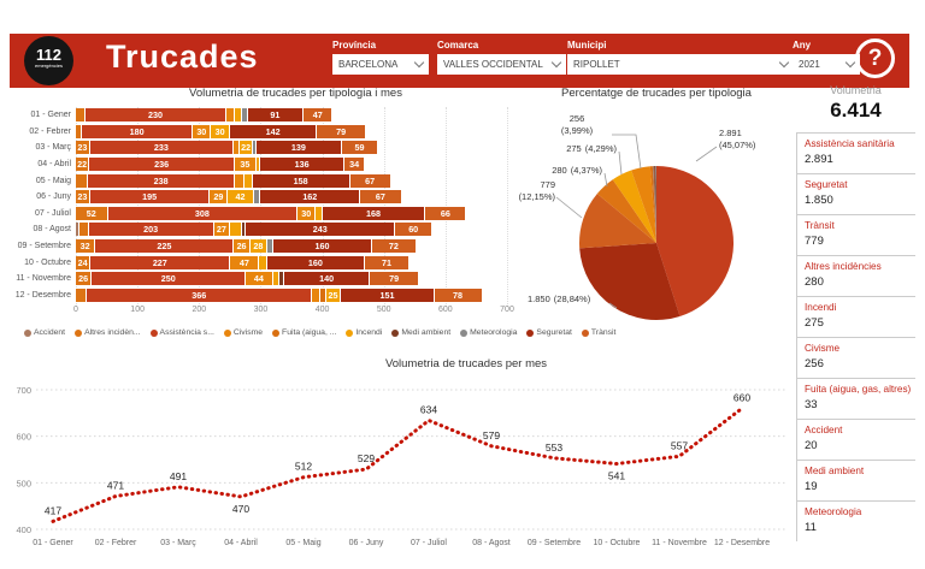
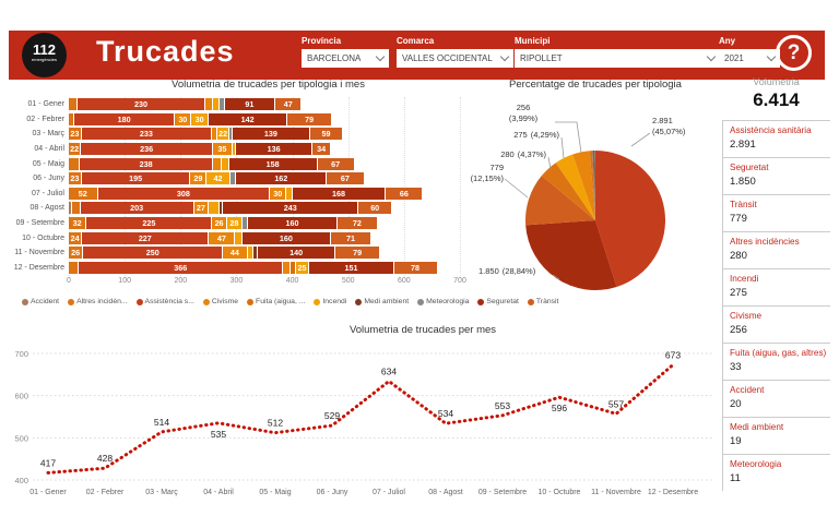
Volumetria de trucades per mes/02 - Febrer: 471 -> 428
Volumetria de trucades per mes/03 - Març: 491 -> 514
Volumetria de trucades per mes/04 - Abril: 470 -> 535
Volumetria de trucades per mes/08 - Agost: 579 -> 534
Volumetria de trucades per mes/10 - Octubre: 541 -> 596
Volumetria de trucades per mes/12 - Desembre: 660 -> 673
